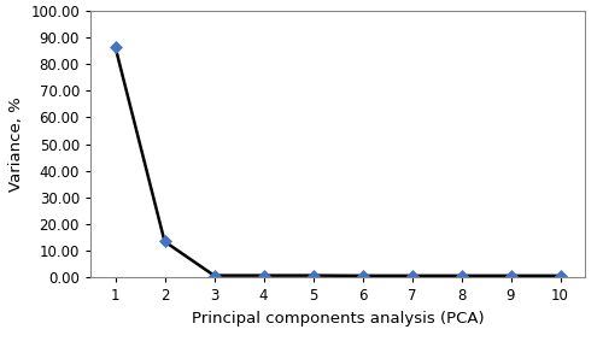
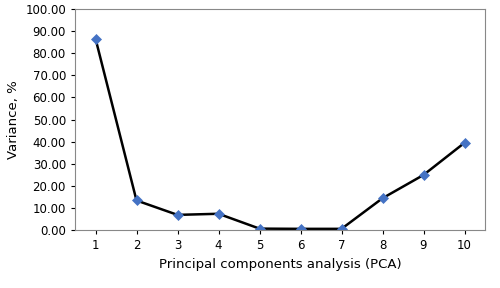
3: 0.8 -> 7.0
4: 0.8 -> 7.5
8: 0.7 -> 14.5
9: 0.7 -> 25.0
10: 0.7 -> 39.5
